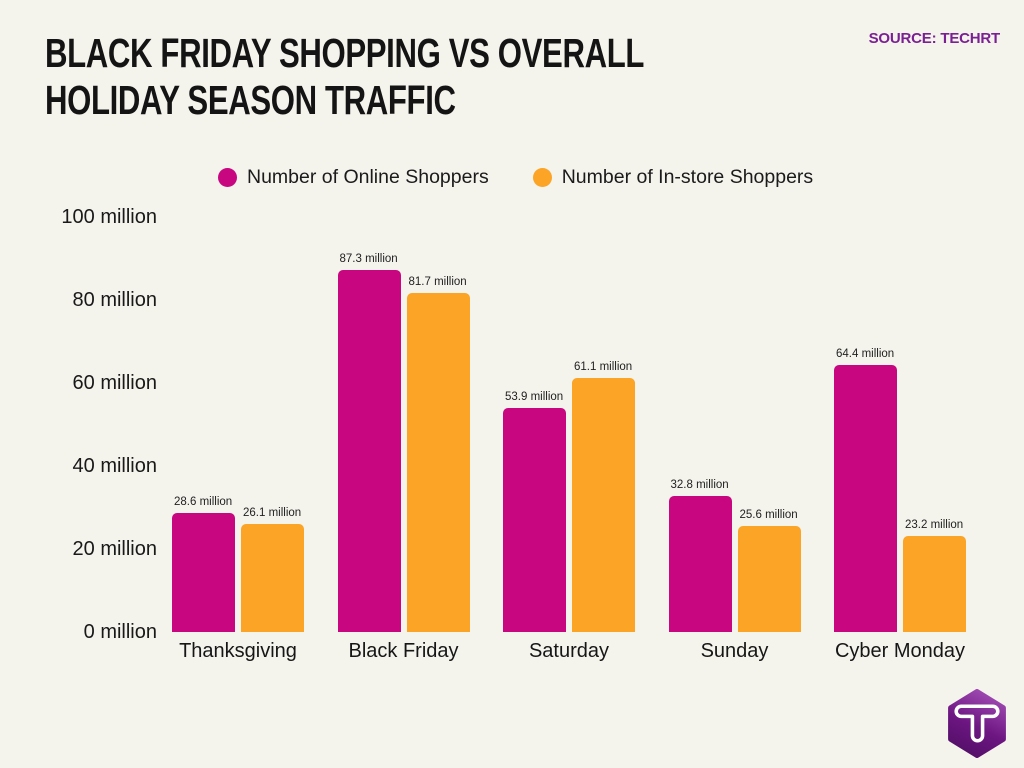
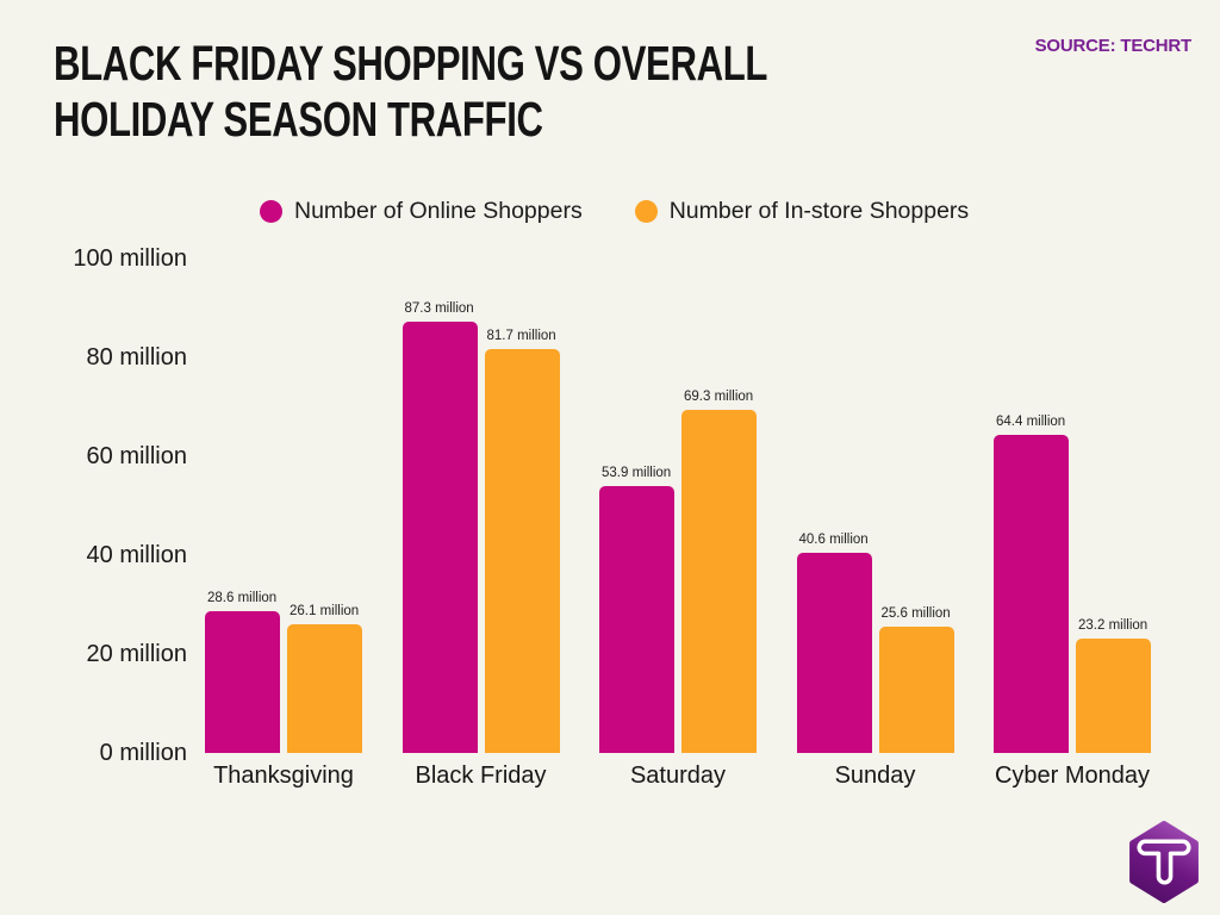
Number of In-store Shoppers/Saturday: 61.1 -> 69.3
Number of Online Shoppers/Sunday: 32.8 -> 40.6
